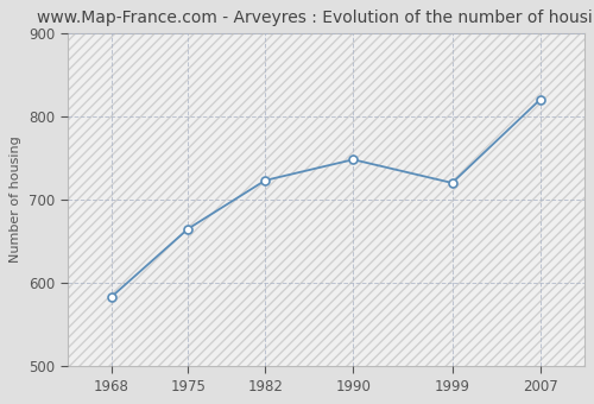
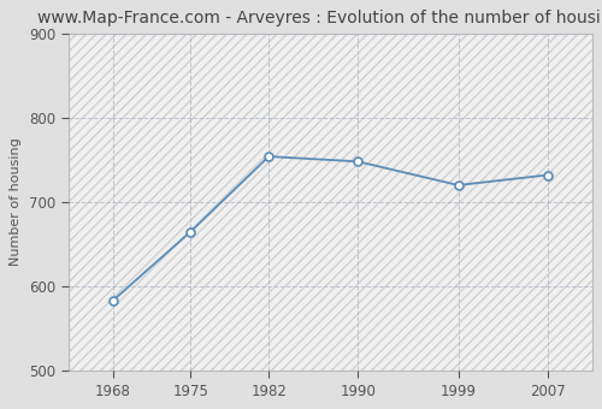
1982: 723 -> 754
2007: 820 -> 732
